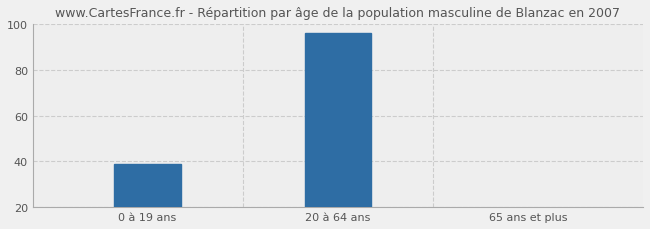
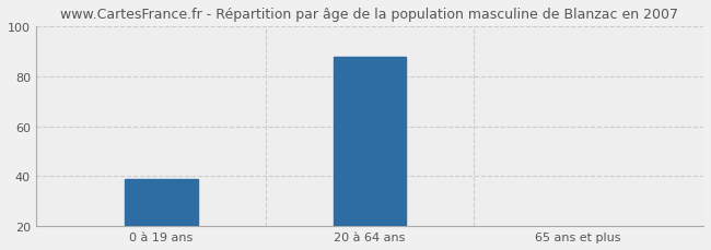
20 à 64 ans: 96 -> 88
